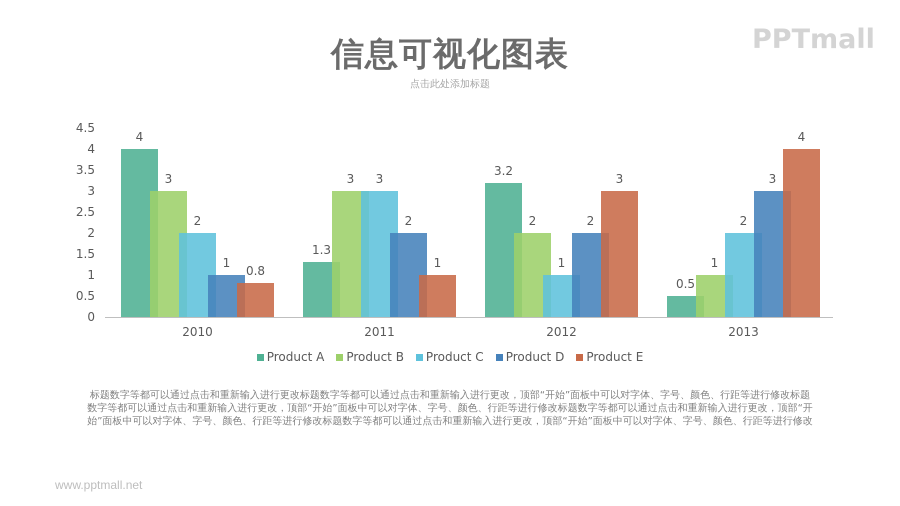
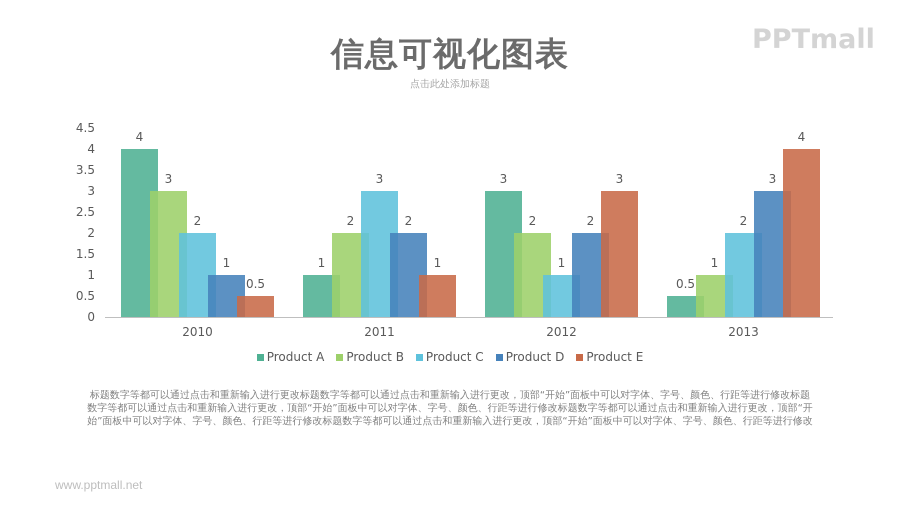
Product E/2010: 0.8 -> 0.5
Product A/2011: 1.3 -> 1
Product B/2011: 3 -> 2
Product A/2012: 3.2 -> 3
